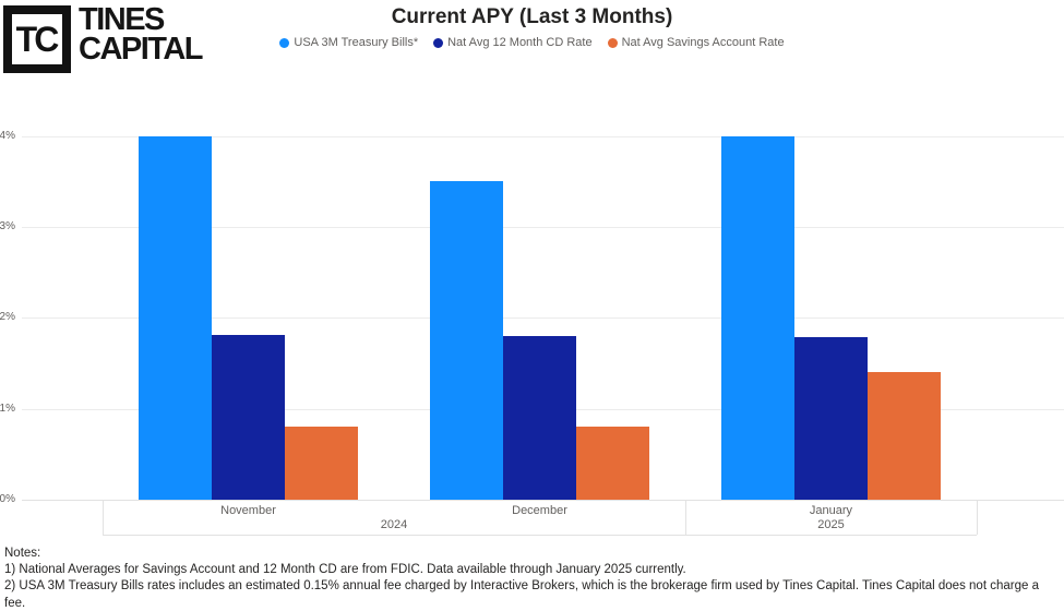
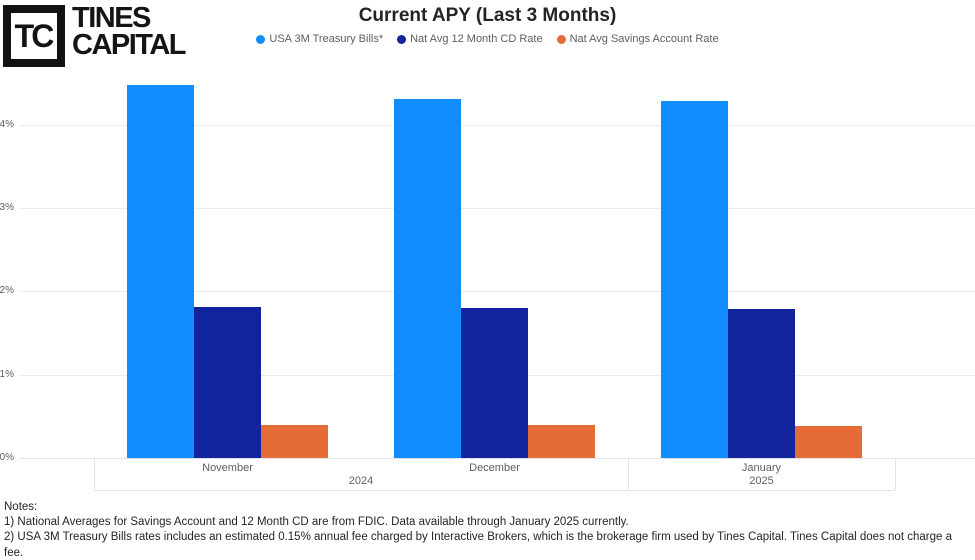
USA 3M Treasury Bills*/November: 4.0% -> 4.5%
Nat Avg Savings Account Rate/November: 0.8% -> 0.4%
USA 3M Treasury Bills*/December: 3.5% -> 4.3%
Nat Avg Savings Account Rate/December: 0.8% -> 0.4%
USA 3M Treasury Bills*/January: 4.0% -> 4.3%
Nat Avg Savings Account Rate/January: 1.4% -> 0.4%
